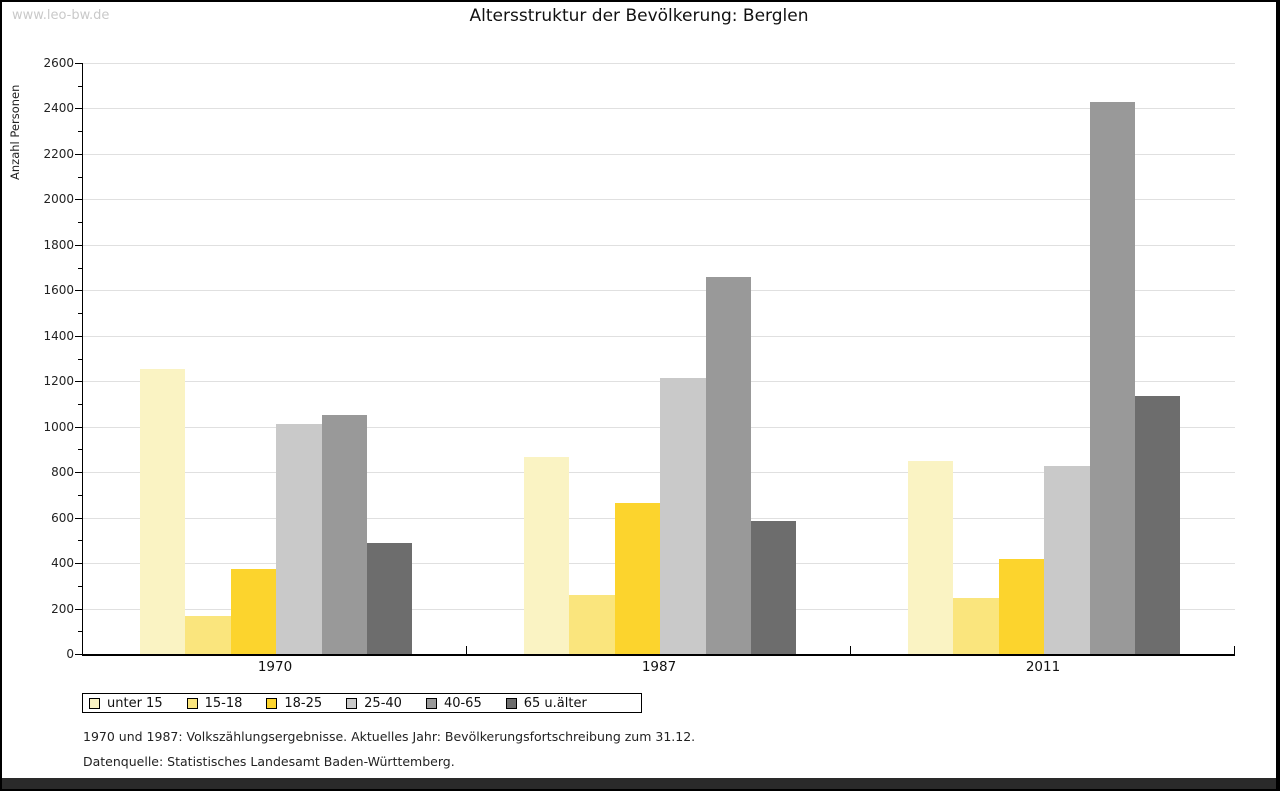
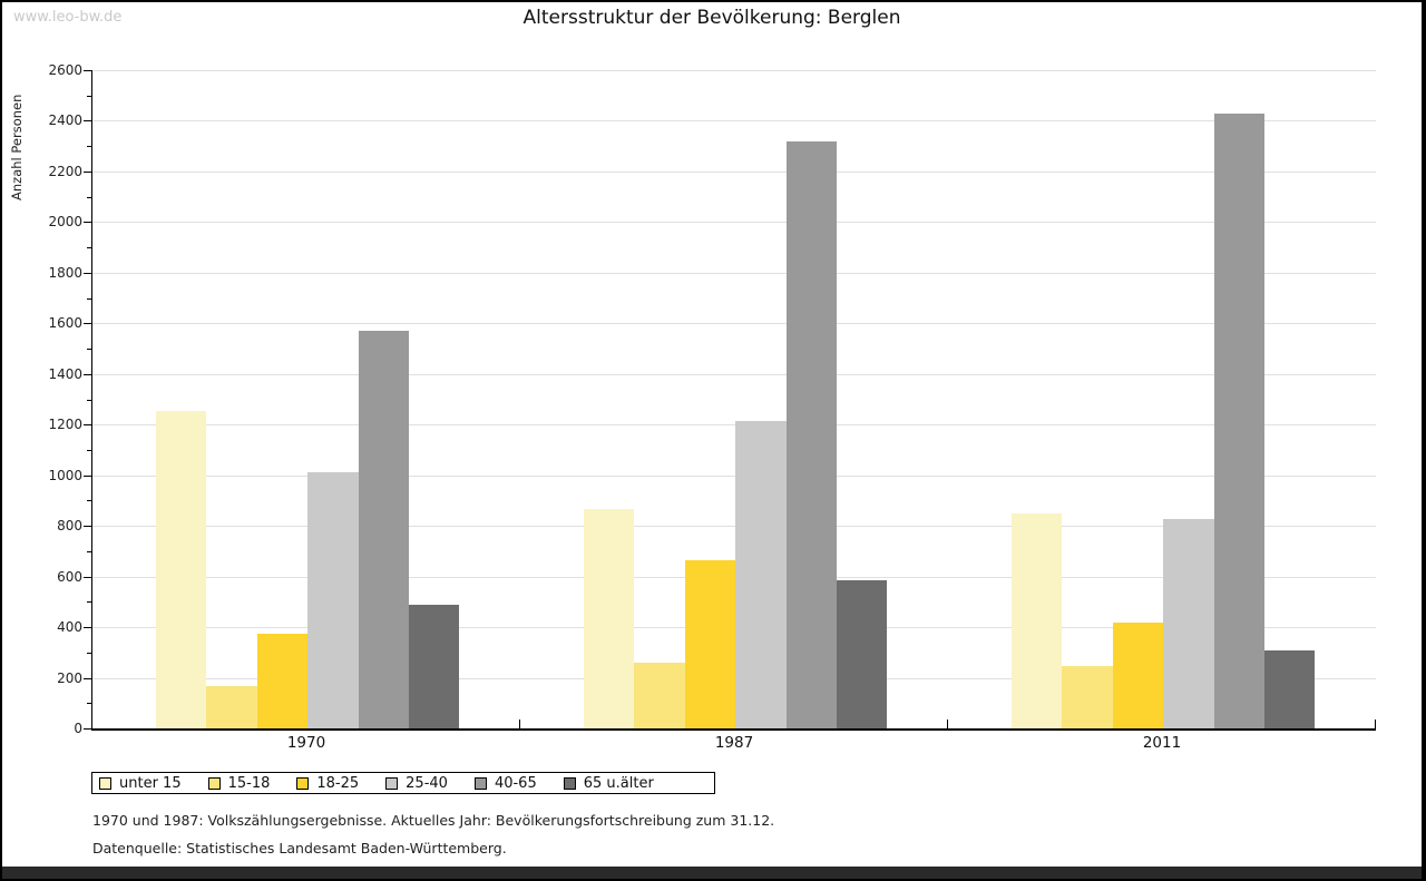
40-65/1970: 1050 -> 1570
40-65/1987: 1660 -> 2320
65 u.älter/2011: 1140 -> 310
